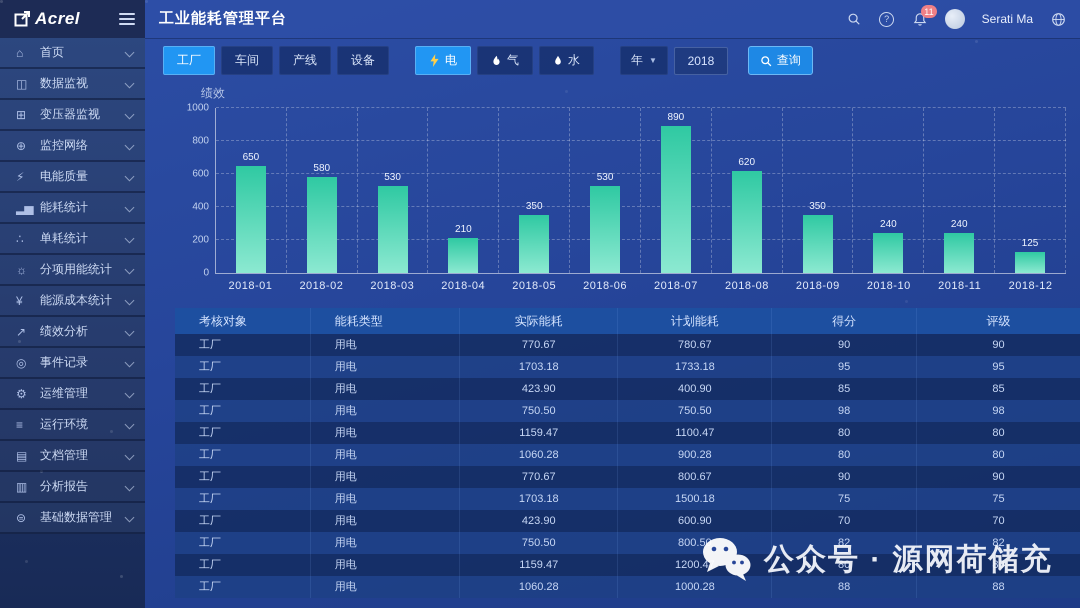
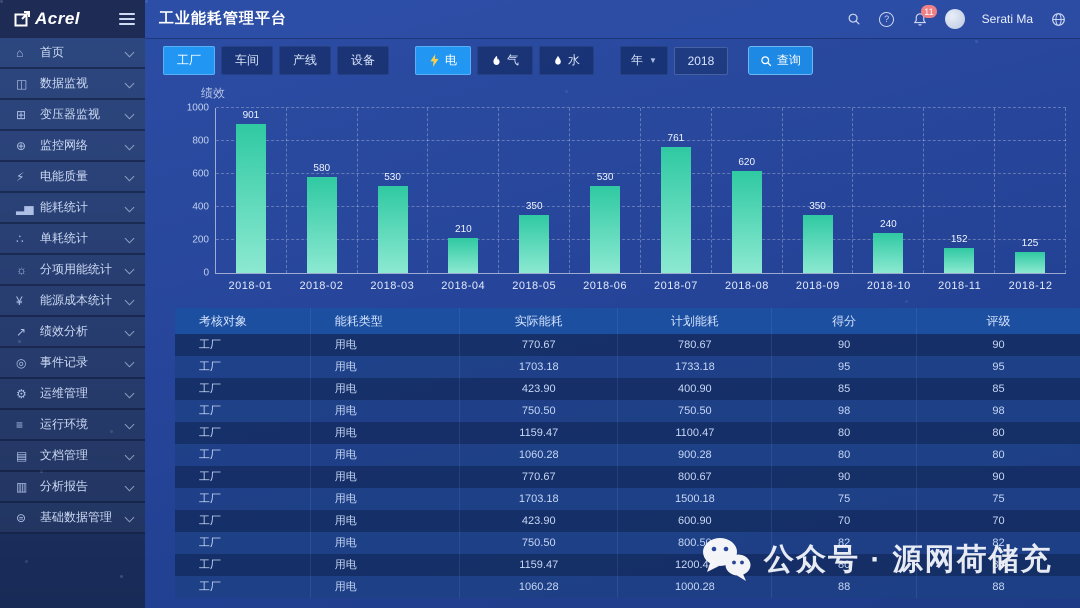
2018-01: 650 -> 901
2018-07: 890 -> 761
2018-11: 240 -> 152
